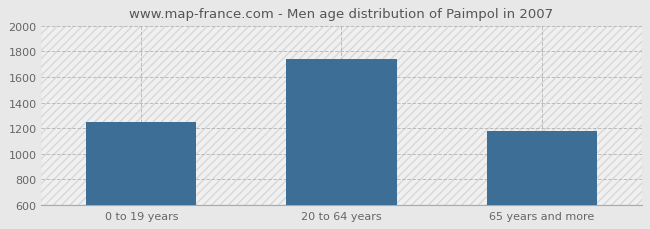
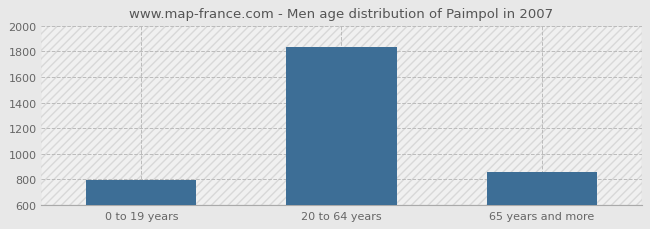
0 to 19 years: 1250 -> 800
20 to 64 years: 1740 -> 1830
65 years and more: 1180 -> 860
